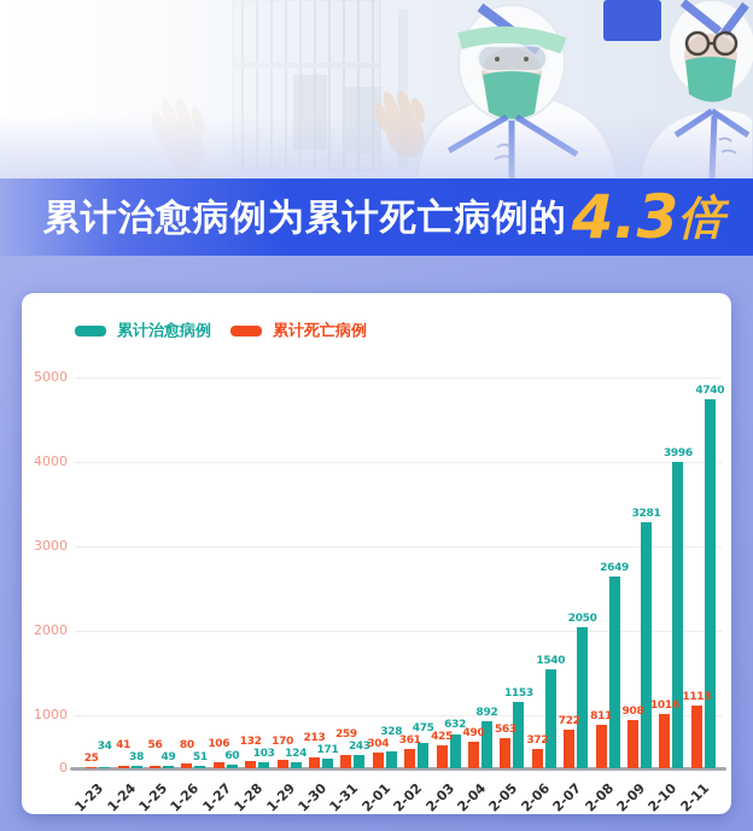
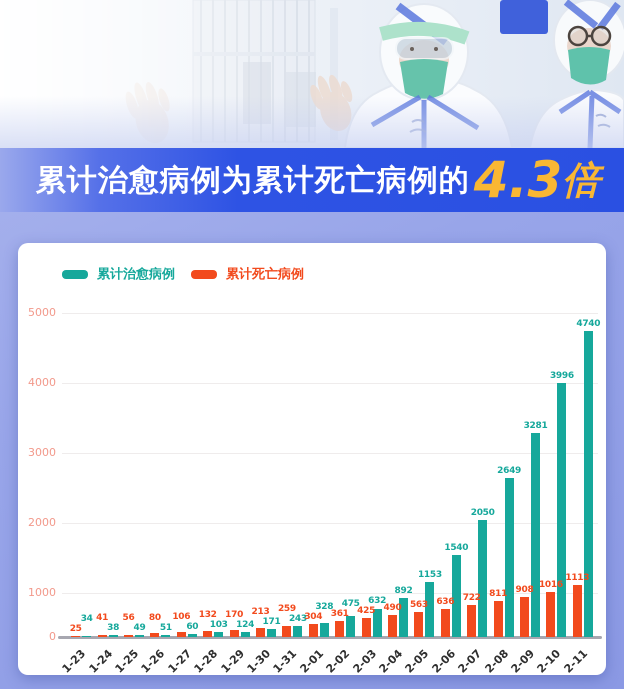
累计死亡病例/2-06: 372 -> 636
